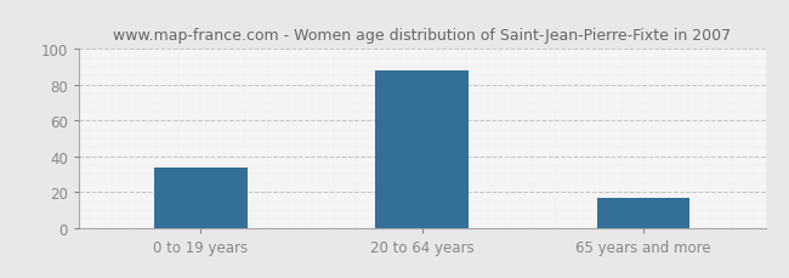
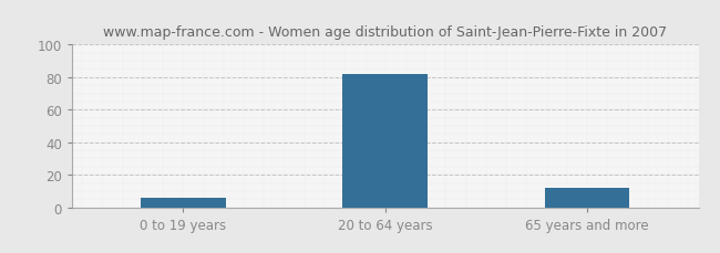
0 to 19 years: 34 -> 6
20 to 64 years: 88 -> 82
65 years and more: 17 -> 12
